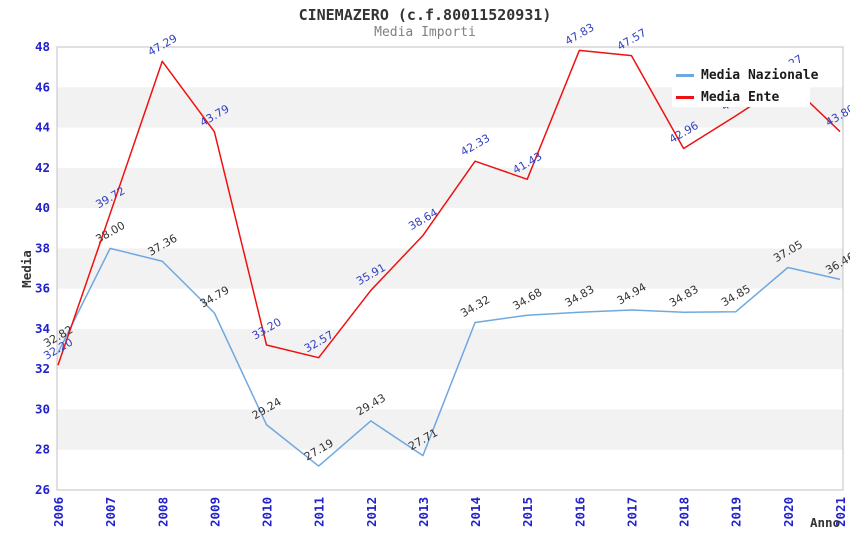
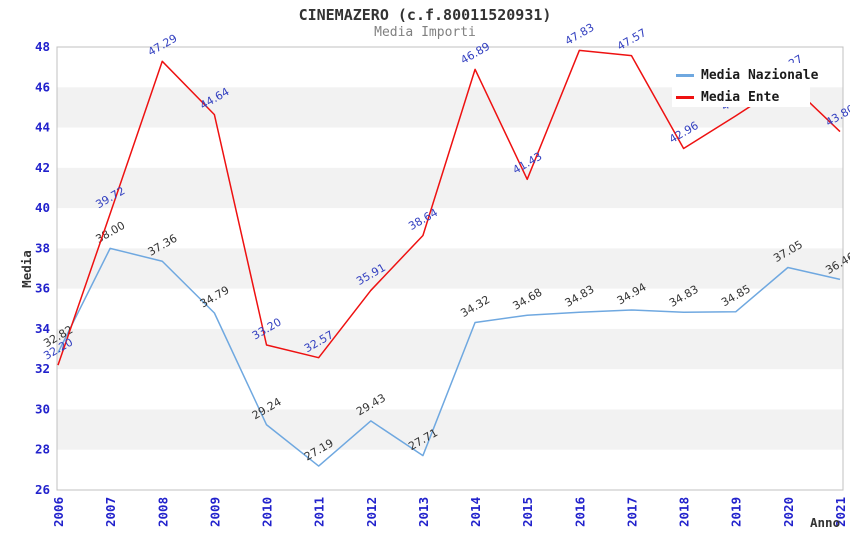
Media Ente/2009: 43.79 -> 44.64
Media Ente/2014: 42.33 -> 46.89
